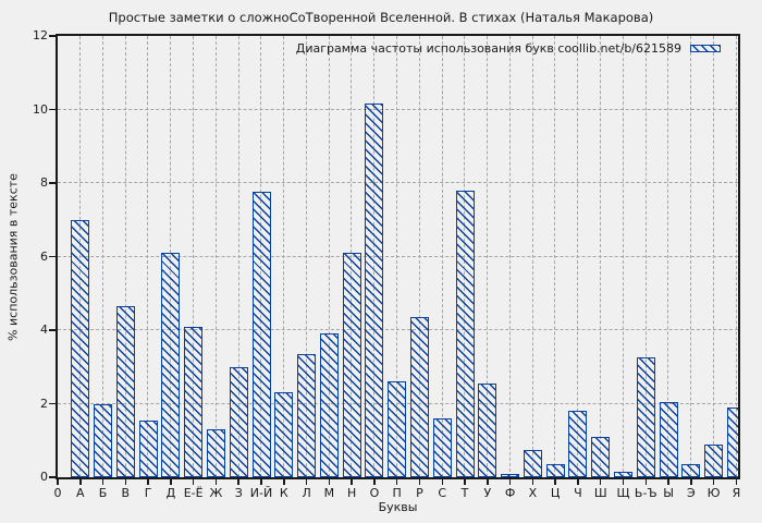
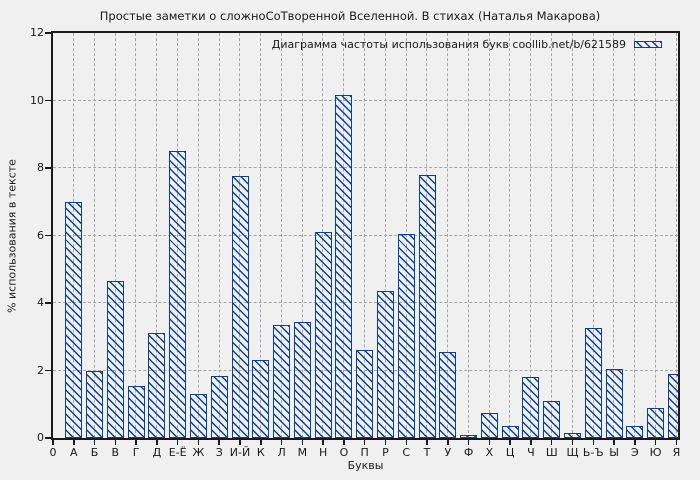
Д: 6.1 -> 3.1
Е-Ё: 4.1 -> 8.5
З: 3.0 -> 1.9
М: 3.9 -> 3.5
С: 1.6 -> 6.0
